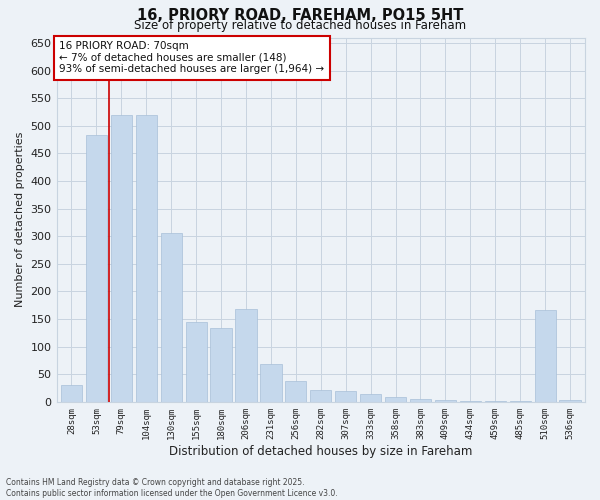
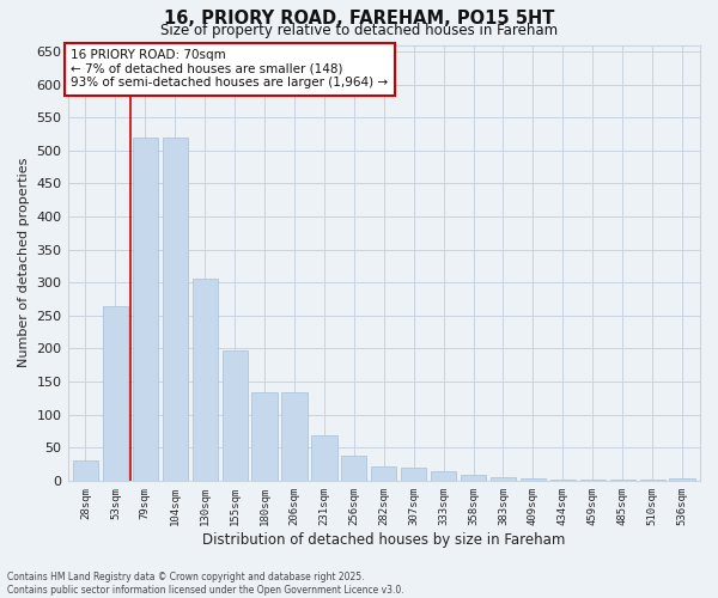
53sqm: 484 -> 265
155sqm: 144 -> 198
206sqm: 168 -> 133
510sqm: 166 -> 1
